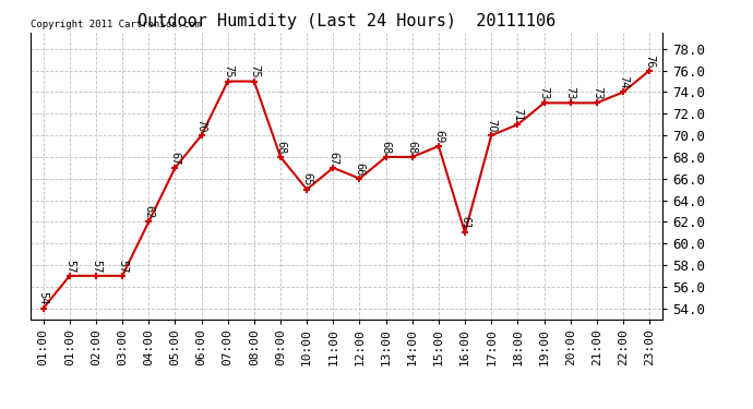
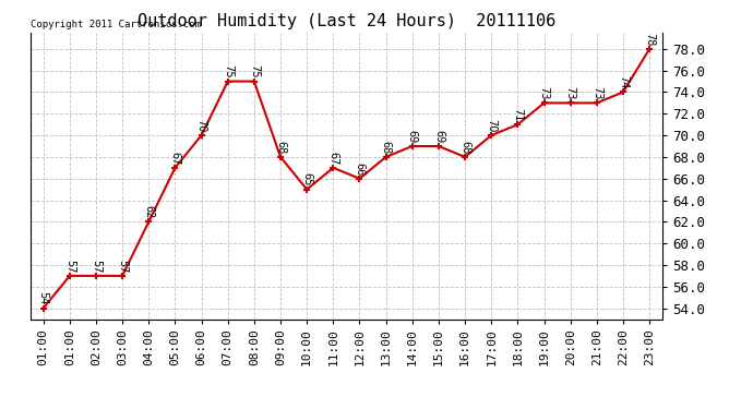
14:00: 68 -> 69
16:00: 61 -> 68
23:00: 76 -> 78
